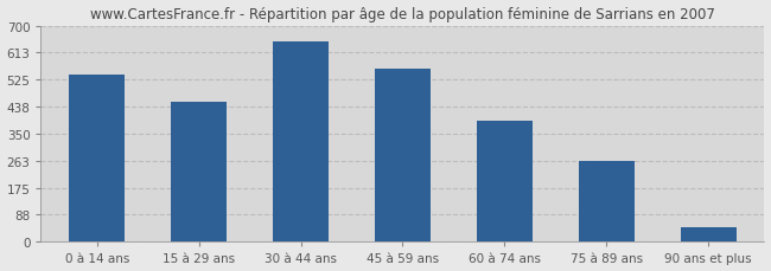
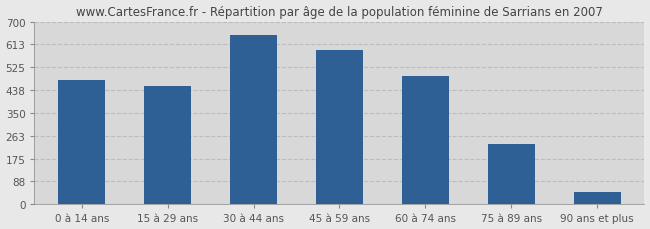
0 à 14 ans: 540 -> 475
45 à 59 ans: 560 -> 590
60 à 74 ans: 392 -> 490
75 à 89 ans: 263 -> 230
